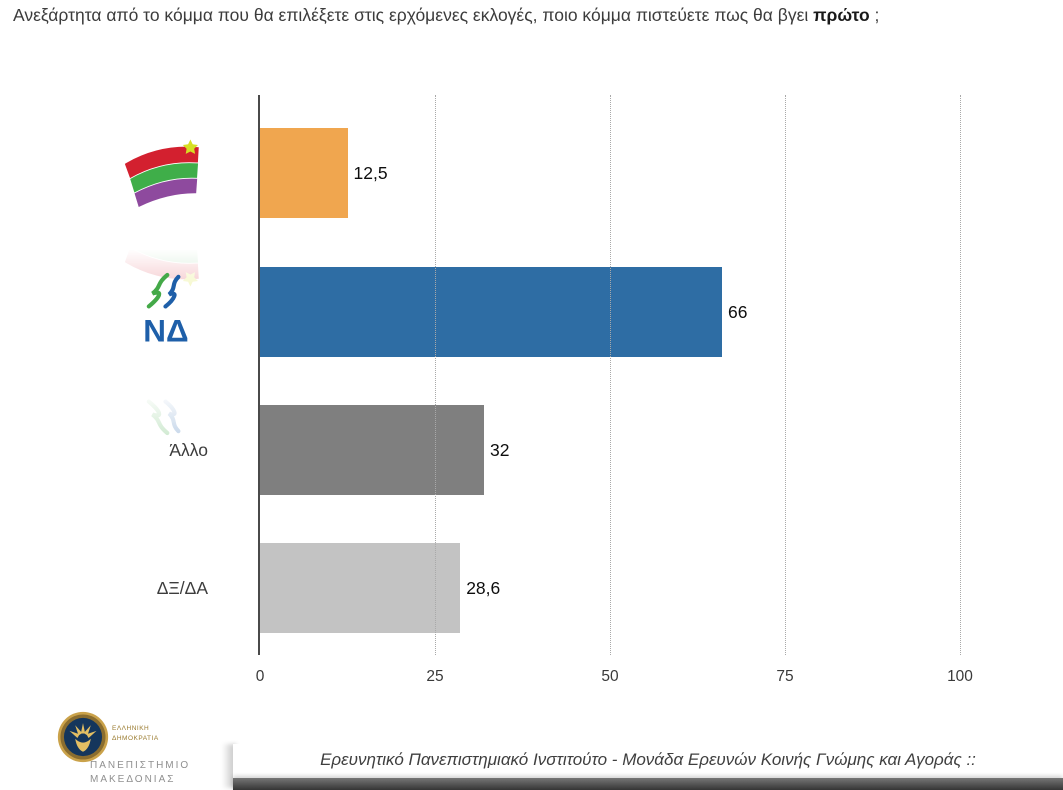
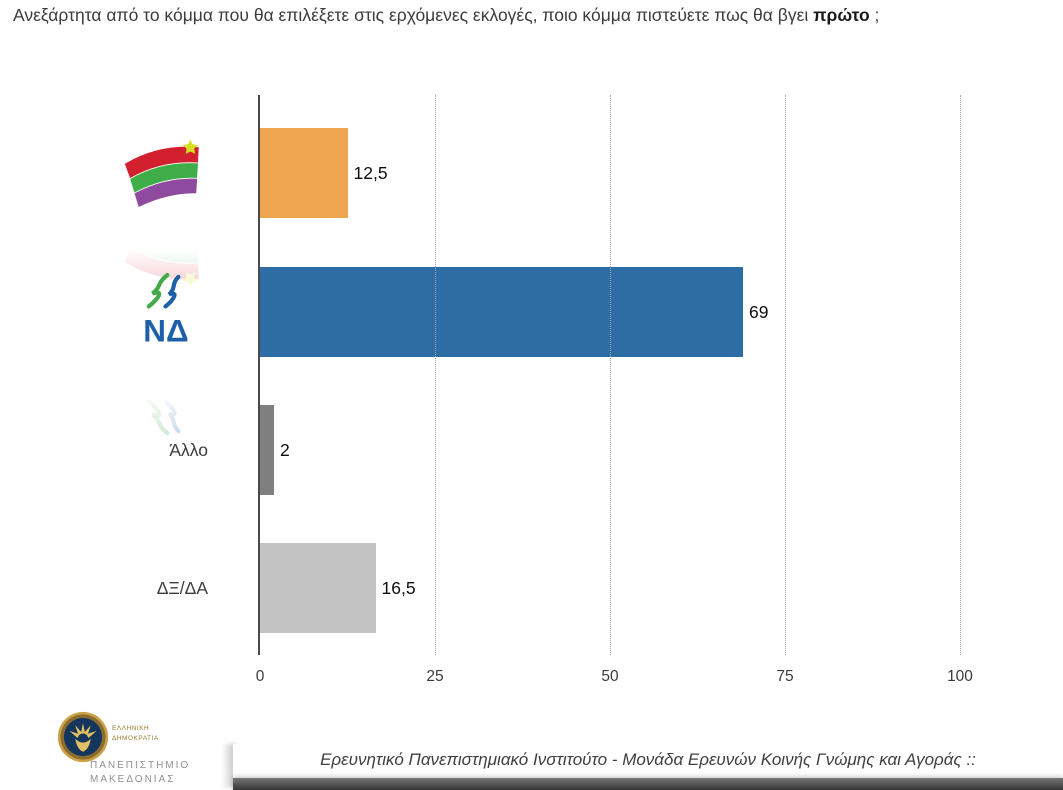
ΝΔ: 66 -> 69
Άλλο: 32 -> 2
ΔΞ/ΔΑ: 28,6 -> 16,5
